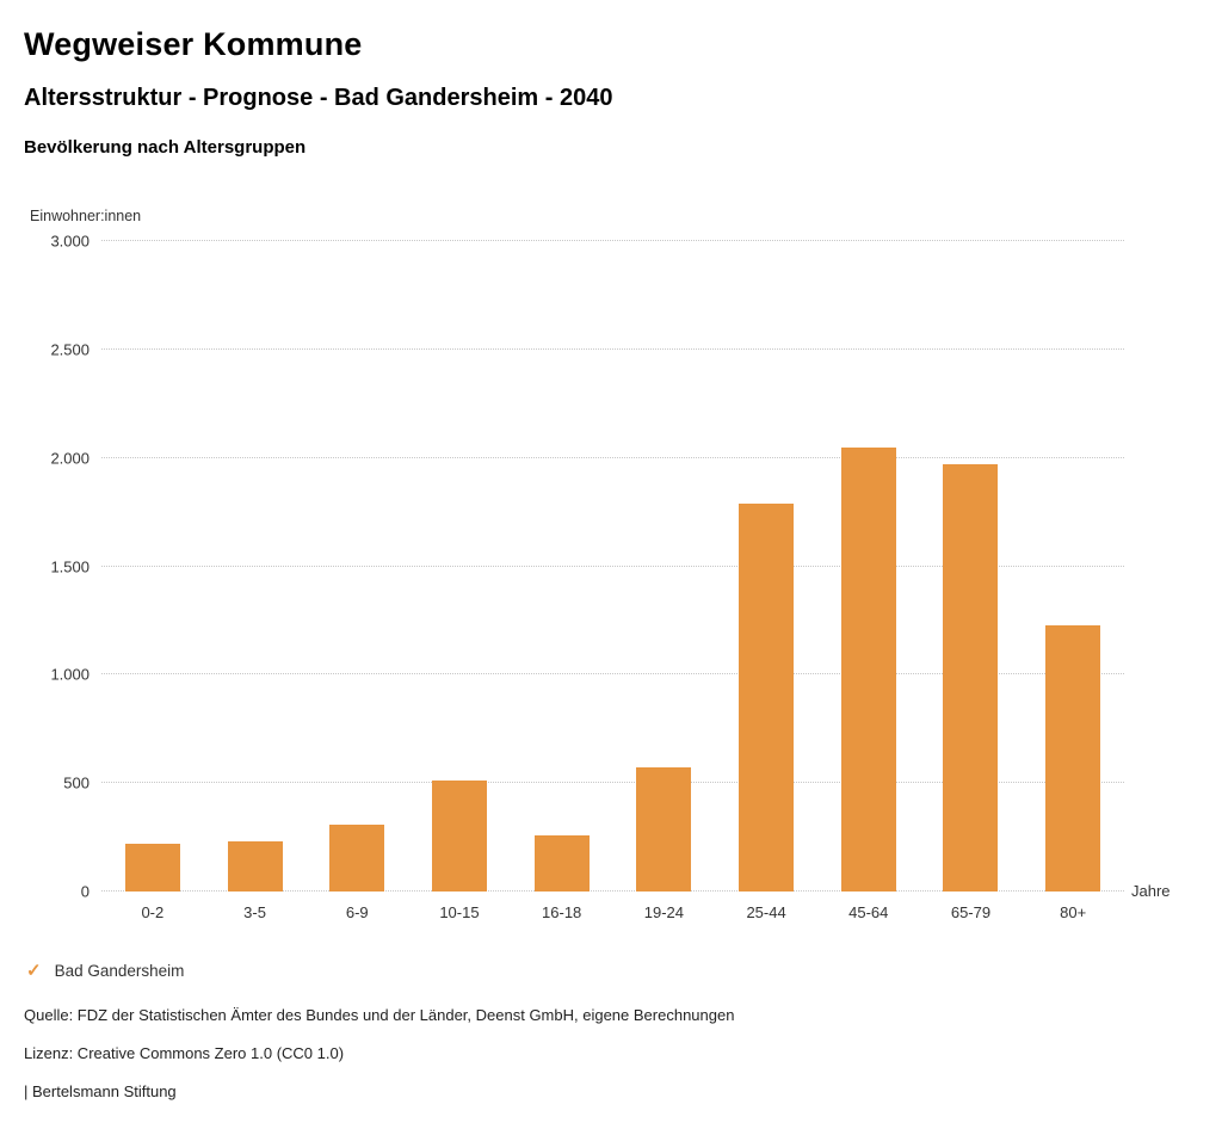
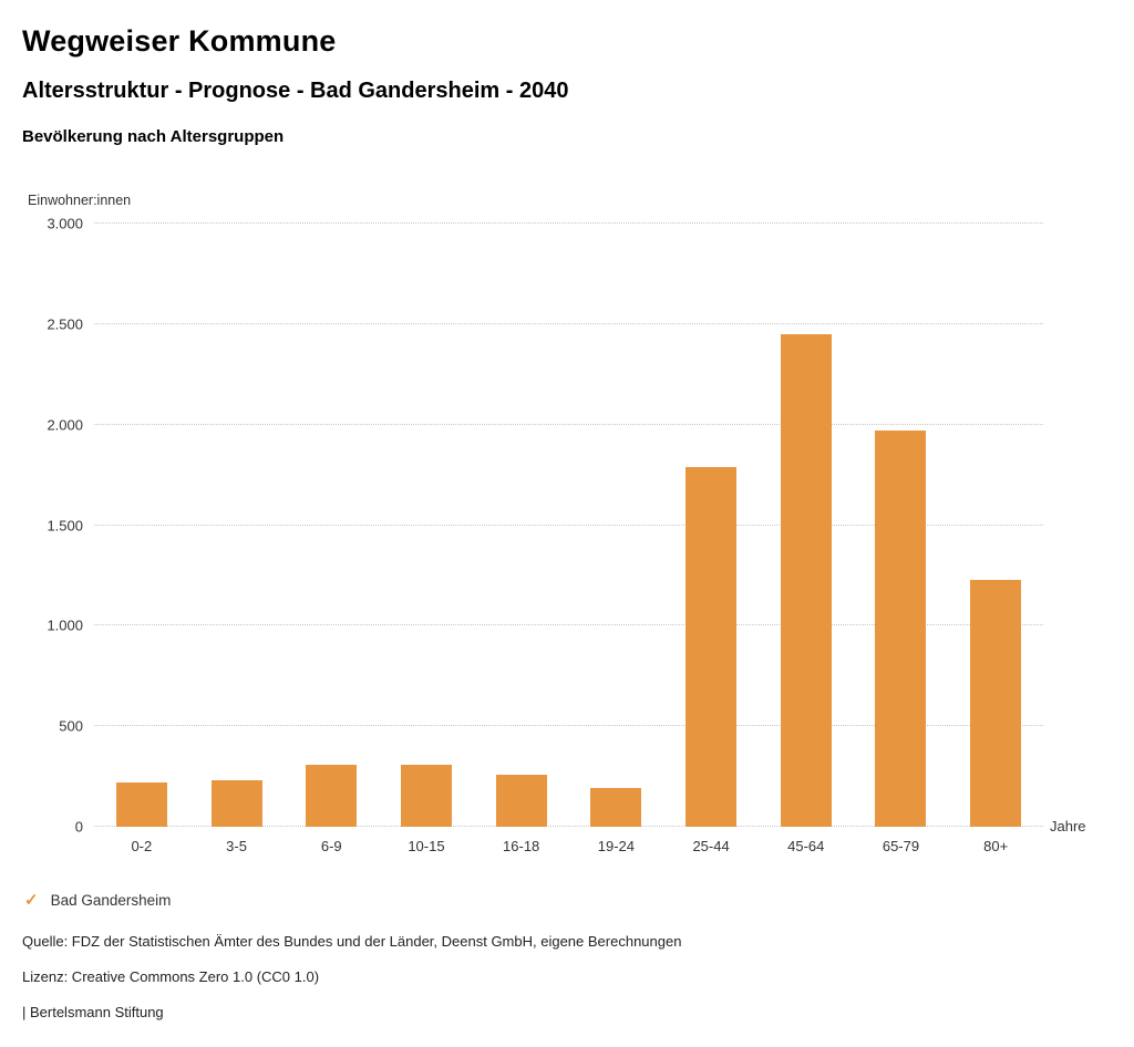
10-15: 510 -> 310
19-24: 570 -> 190
45-64: 2050 -> 2450
